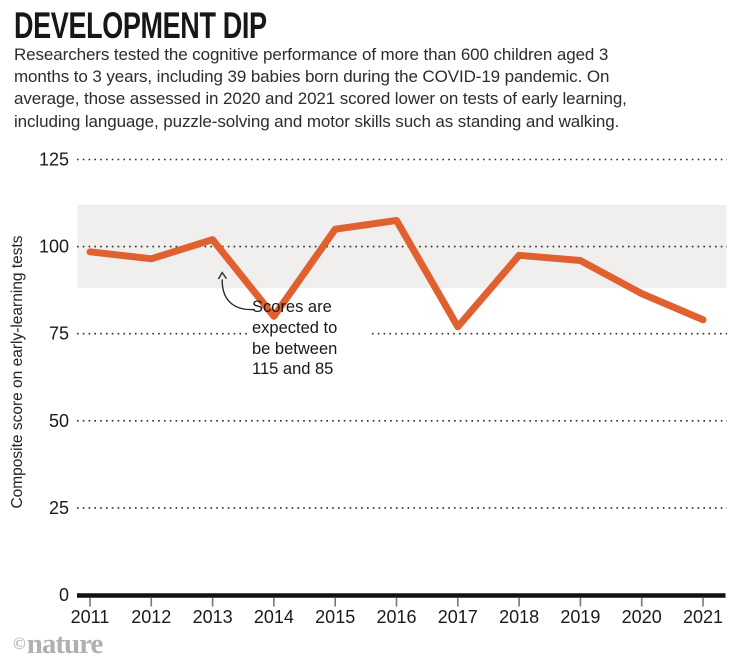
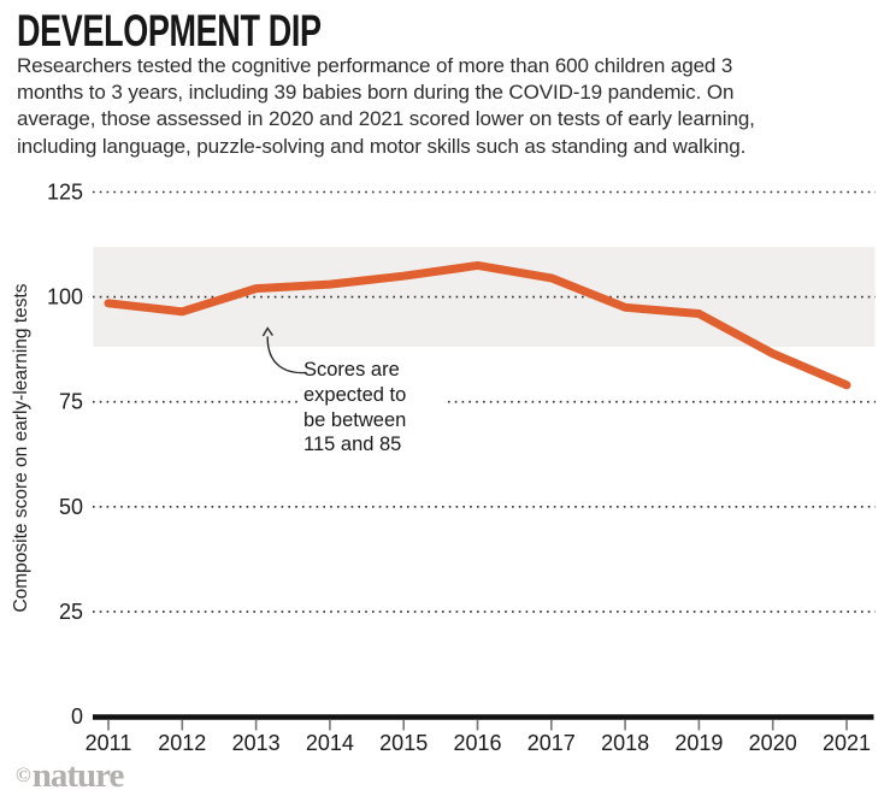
2014: 80 -> 103
2017: 77 -> 104
